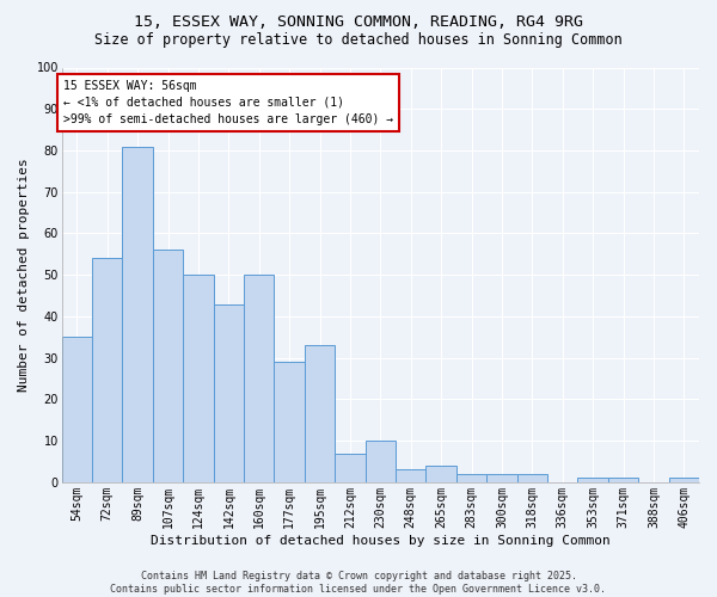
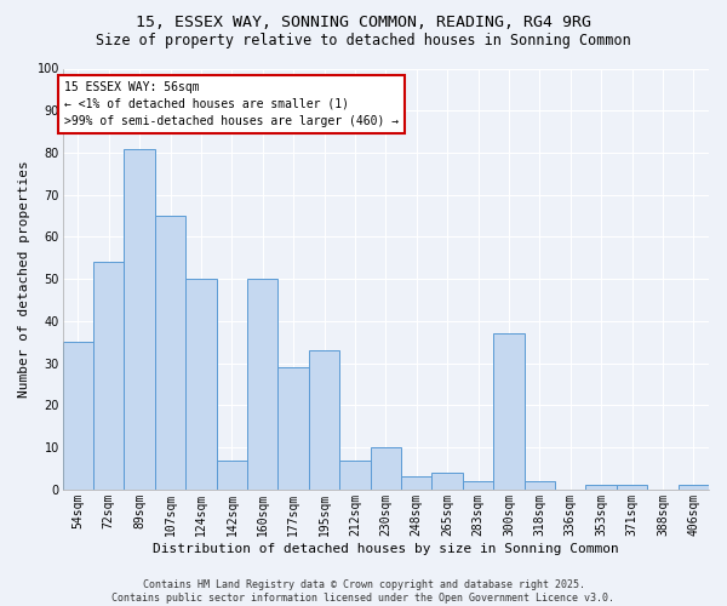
107sqm: 56 -> 65
142sqm: 43 -> 7
300sqm: 2 -> 37
